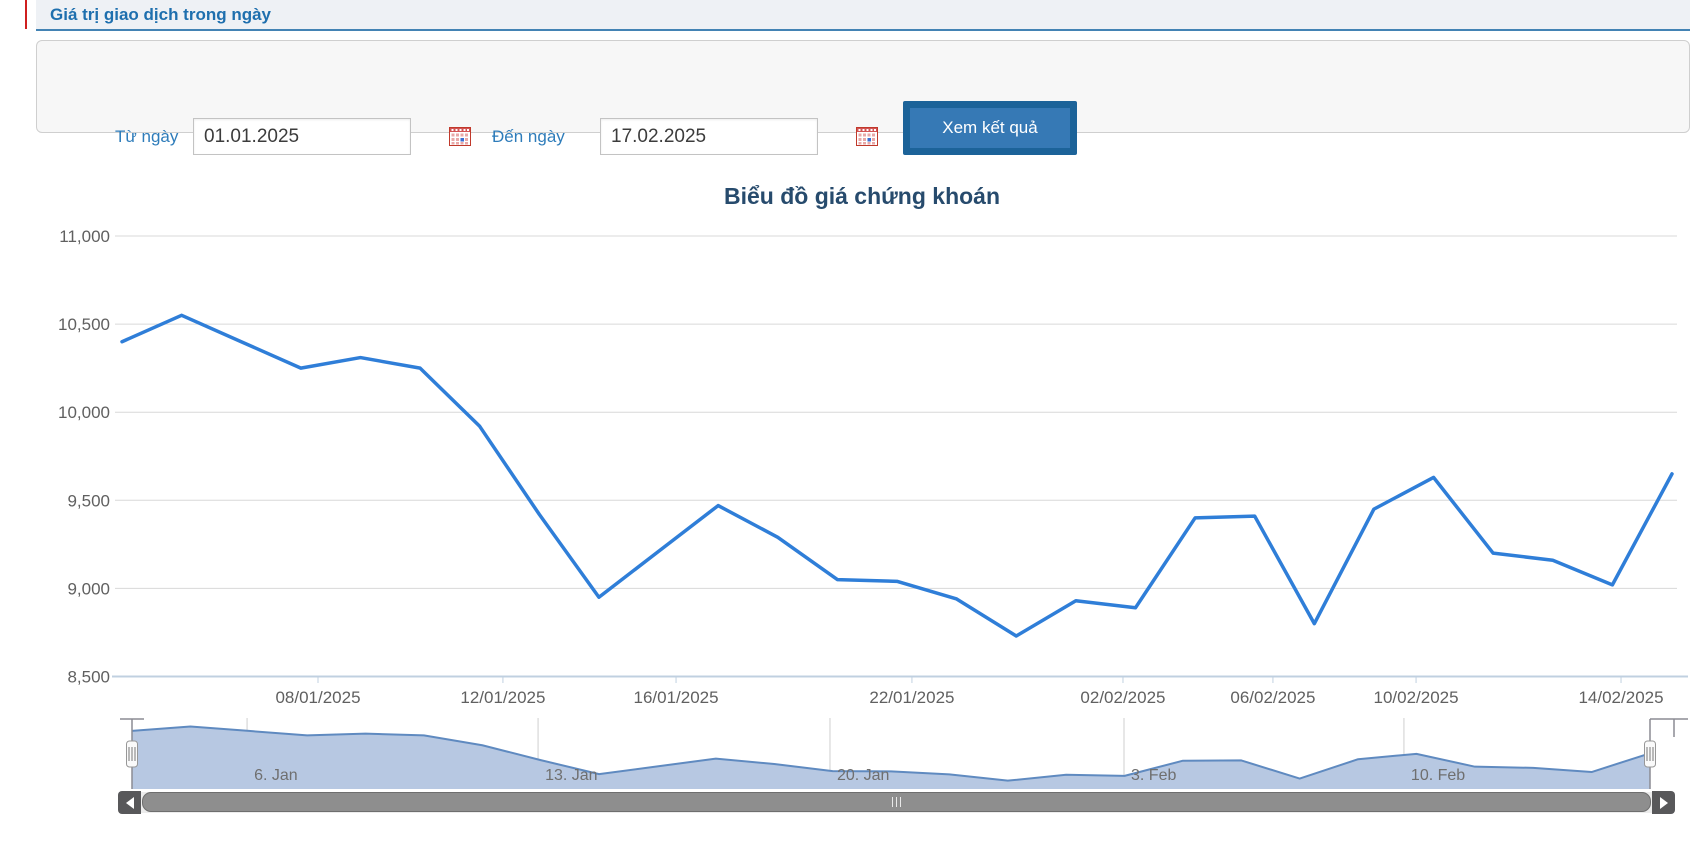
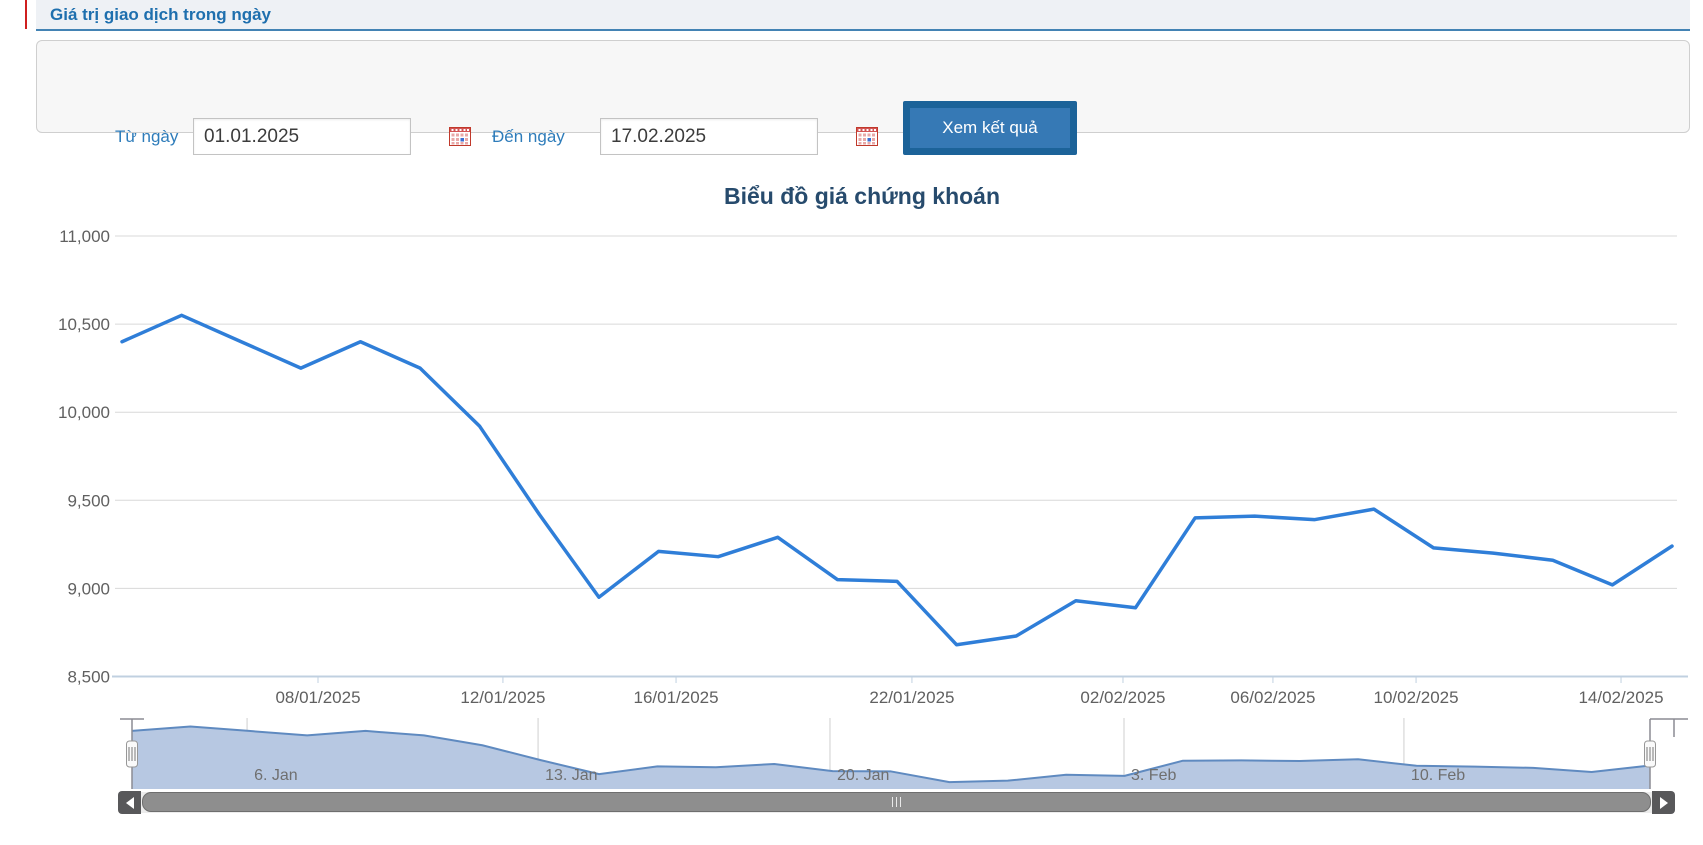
08/01/2025: 10310 -> 10400
16/01/2025: 9470 -> 9180
22/01/2025: 8940 -> 8680
06/02/2025: 8800 -> 9390
10/02/2025: 9630 -> 9230
14/02/2025: 9650 -> 9240
